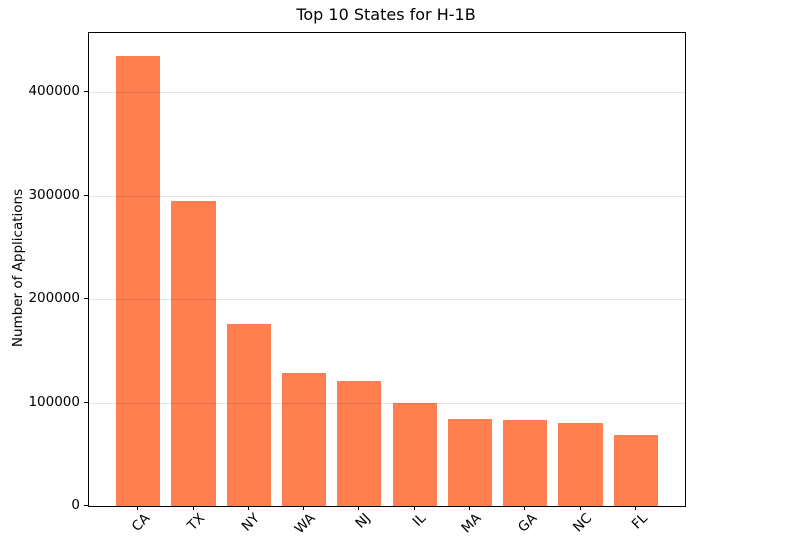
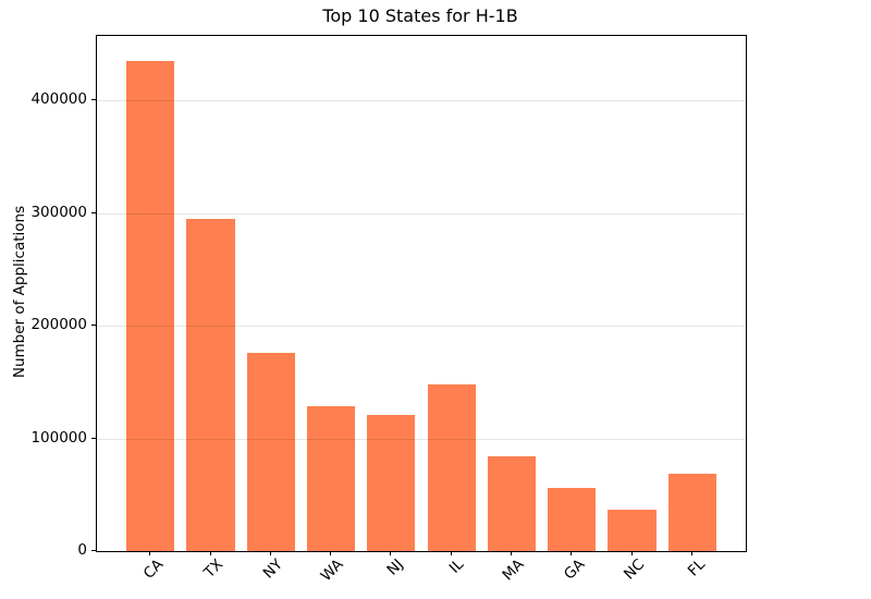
IL: 100000 -> 148000
GA: 83000 -> 56000
NC: 80000 -> 37000
